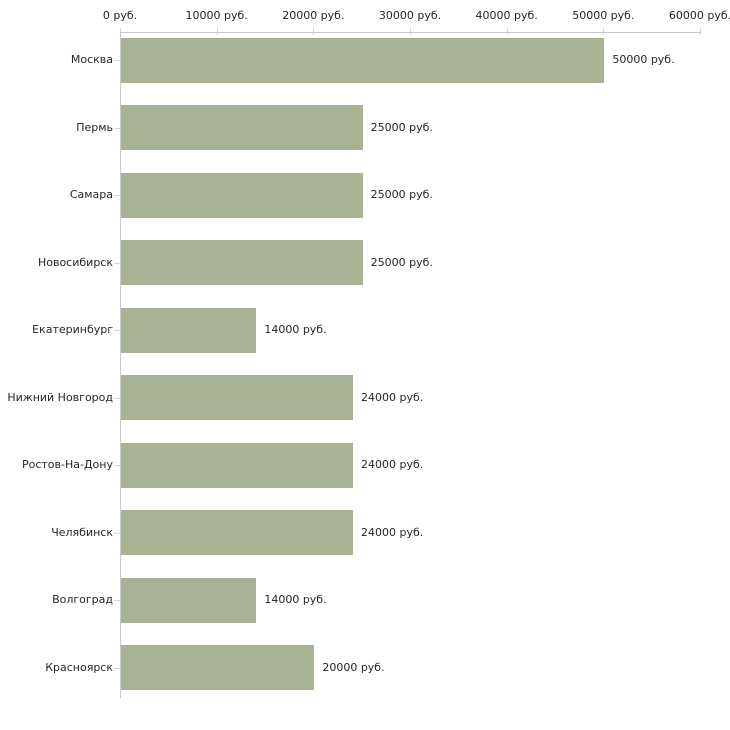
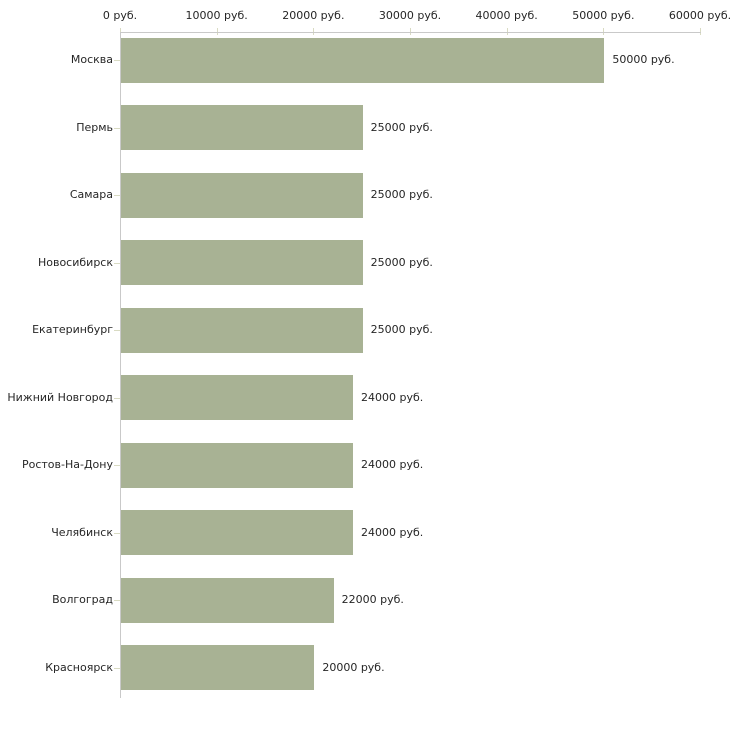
Екатеринбург: 14000 -> 25000
Волгоград: 14000 -> 22000
